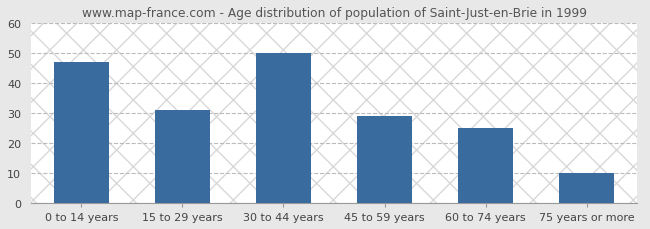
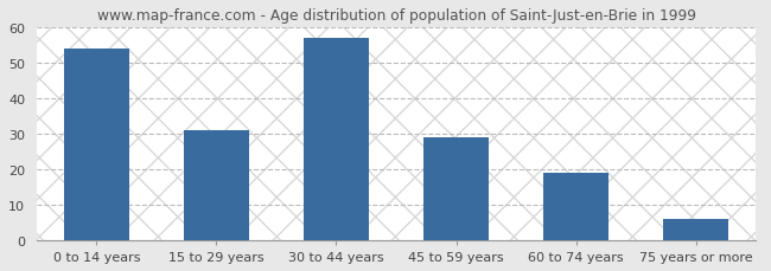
0 to 14 years: 47 -> 54
30 to 44 years: 50 -> 57
60 to 74 years: 25 -> 19
75 years or more: 10 -> 6
